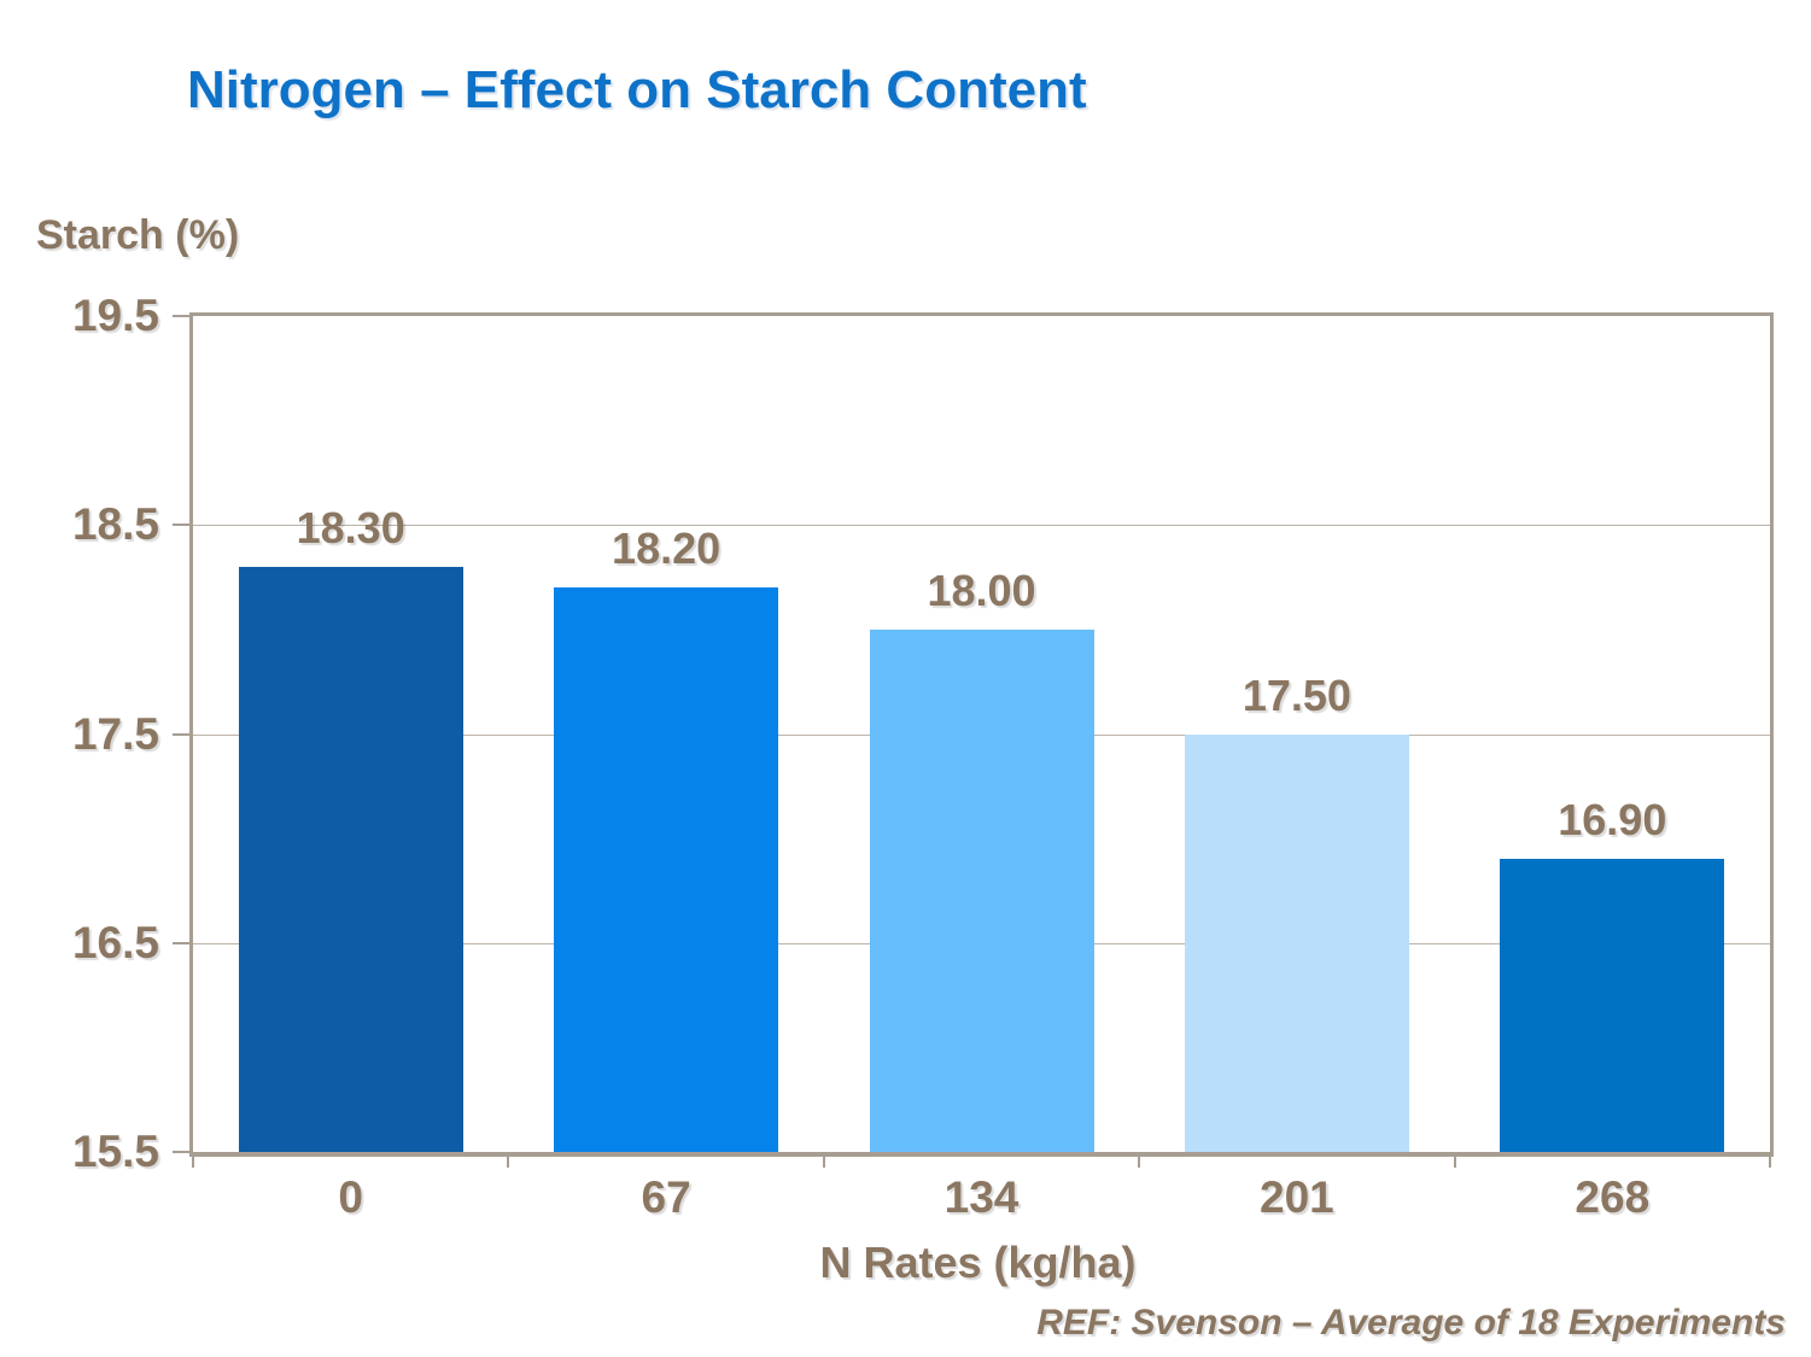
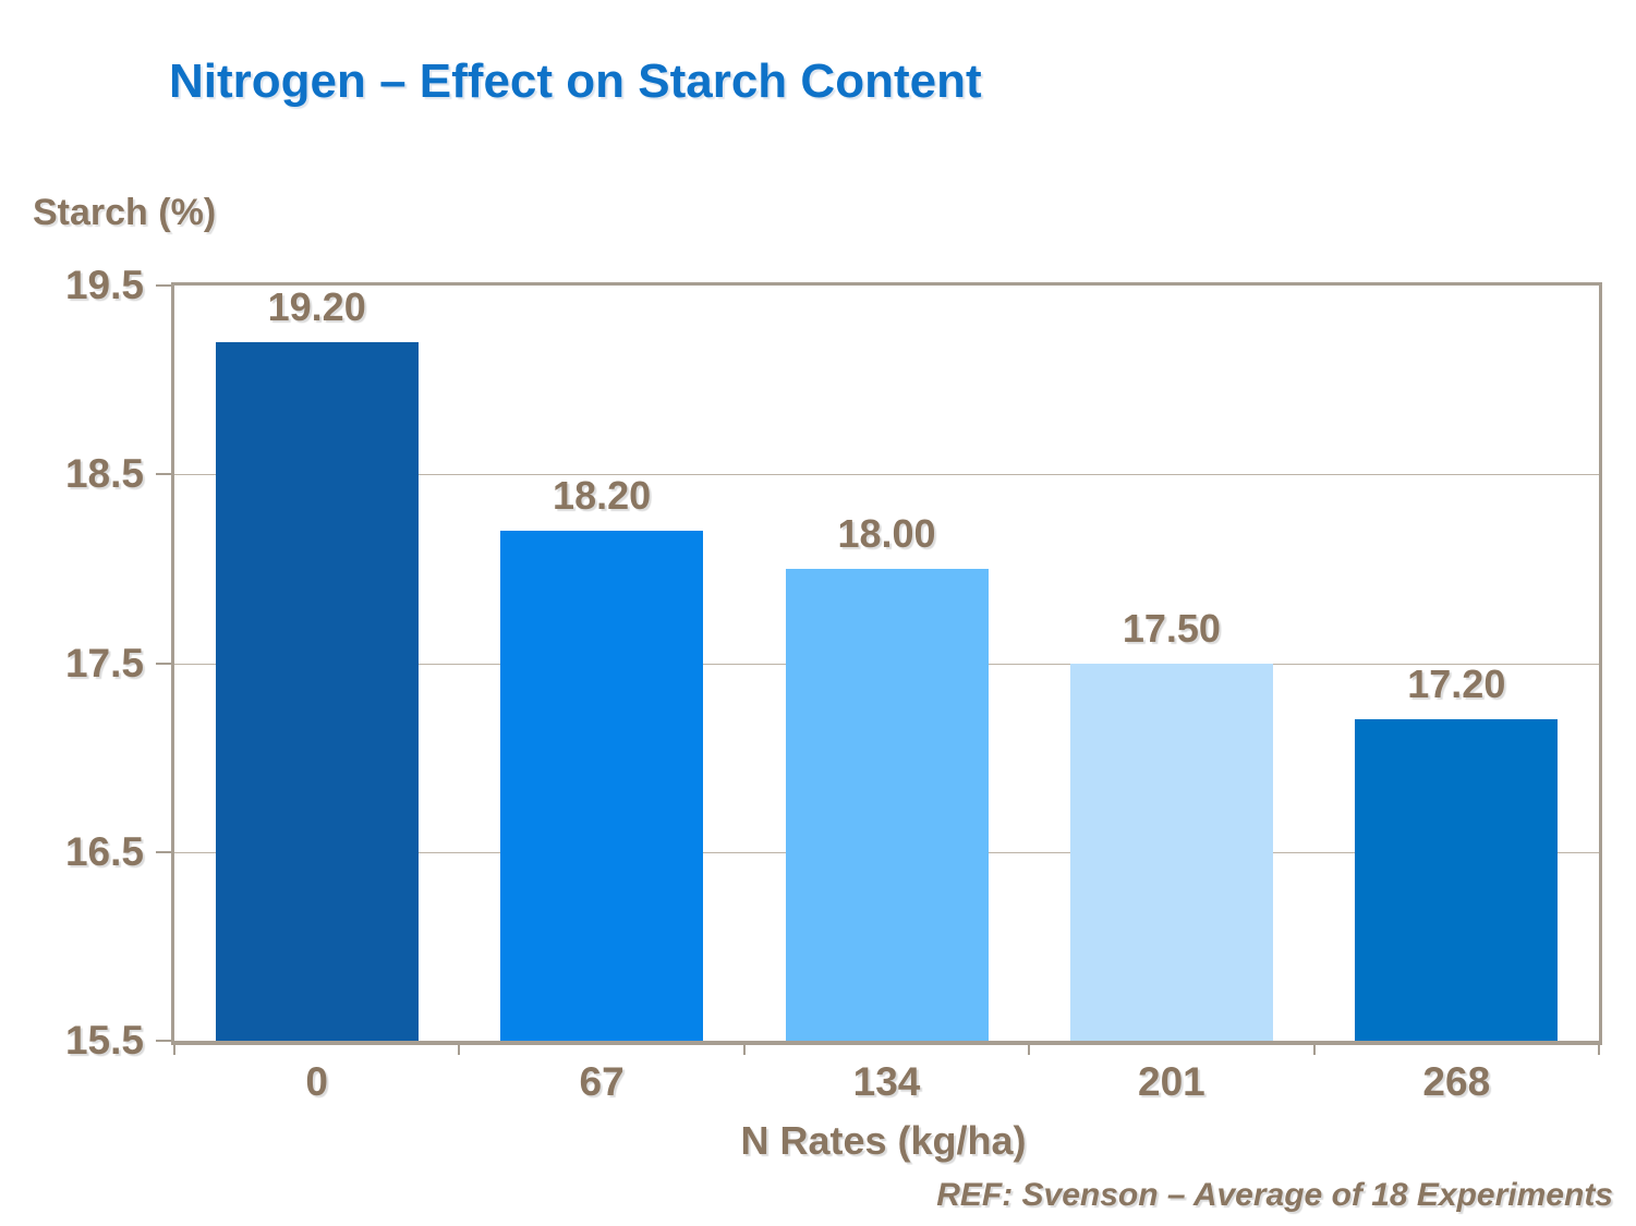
0: 18.30 -> 19.20
268: 16.90 -> 17.20
